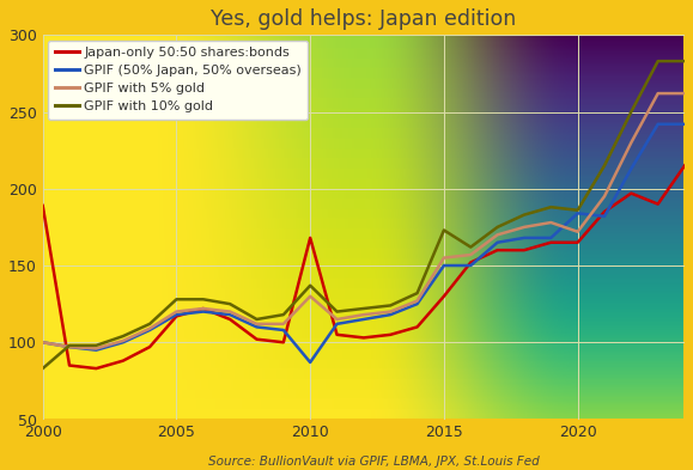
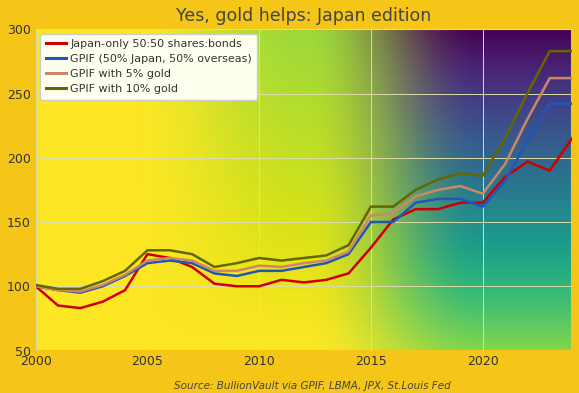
Japan-only 50:50 shares:bonds/2000: 189 -> 100
GPIF with 10% gold/2000: 83 -> 101
Japan-only 50:50 shares:bonds/2005: 117 -> 125
Japan-only 50:50 shares:bonds/2010: 168 -> 100
GPIF (50% Japan, 50% overseas)/2010: 87 -> 112
GPIF with 5% gold/2010: 130 -> 116
GPIF with 10% gold/2010: 137 -> 122
GPIF with 10% gold/2015: 173 -> 162
GPIF (50% Japan, 50% overseas)/2020: 184 -> 162
